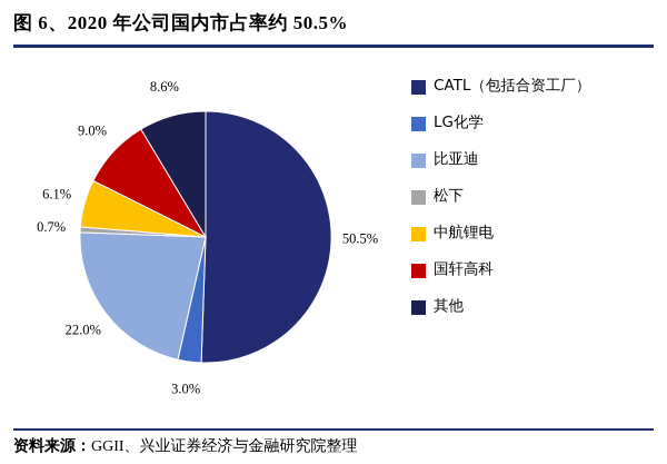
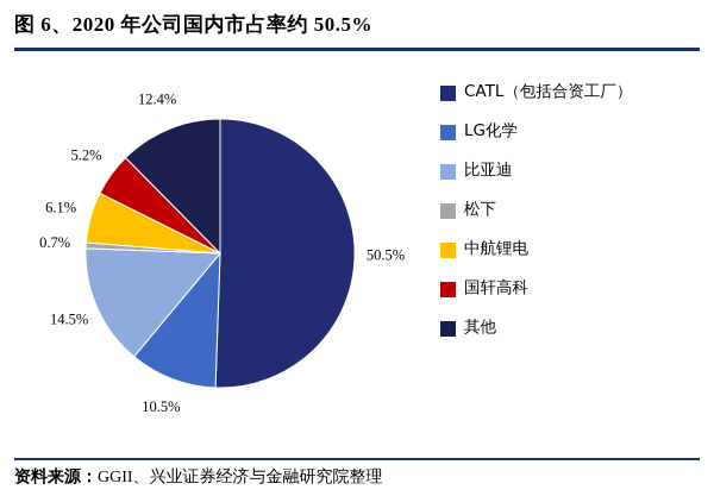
LG化学: 3.0% -> 10.5%
比亚迪: 22.0% -> 14.5%
国轩高科: 9.0% -> 5.2%
其他: 8.6% -> 12.4%
